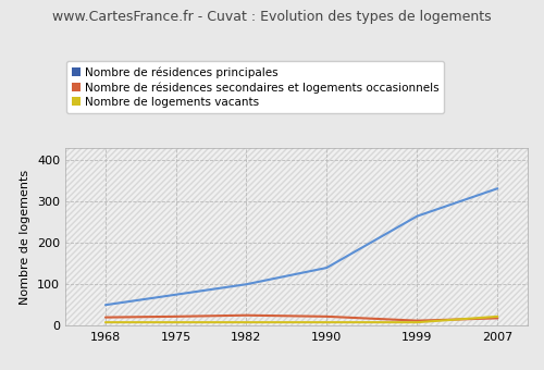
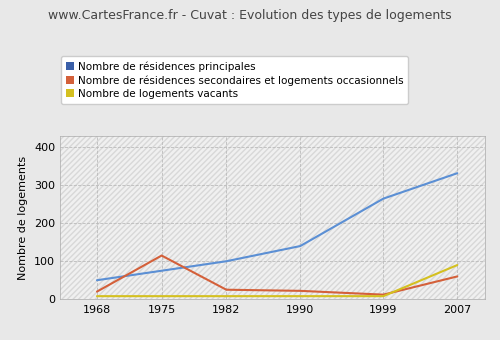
Nombre de résidences secondaires et logements occasionnels/1975: 22 -> 115
Nombre de résidences secondaires et logements occasionnels/2007: 18 -> 60
Nombre de logements vacants/2007: 22 -> 90
